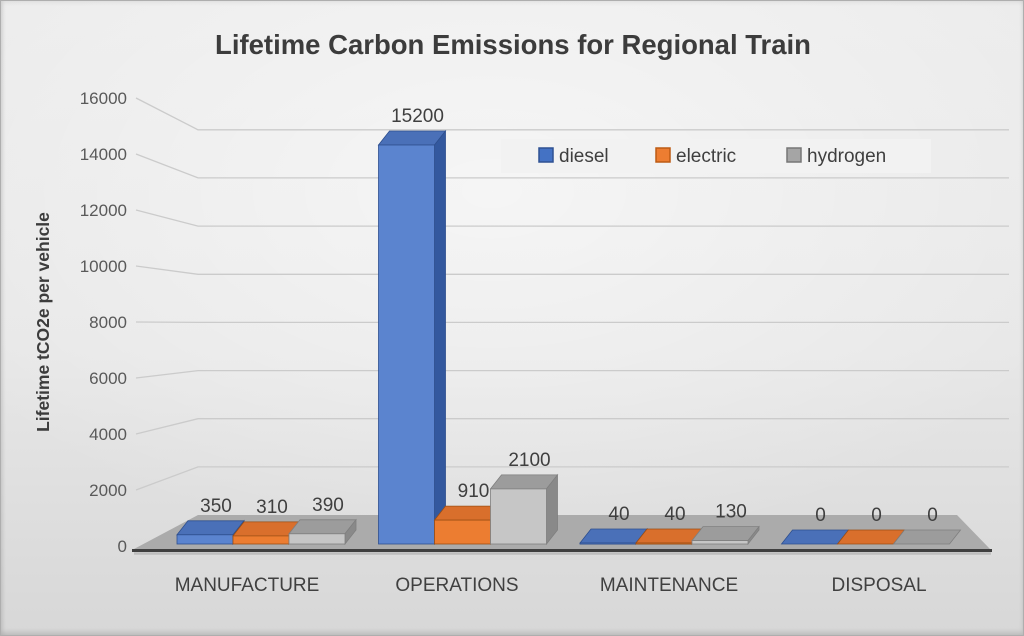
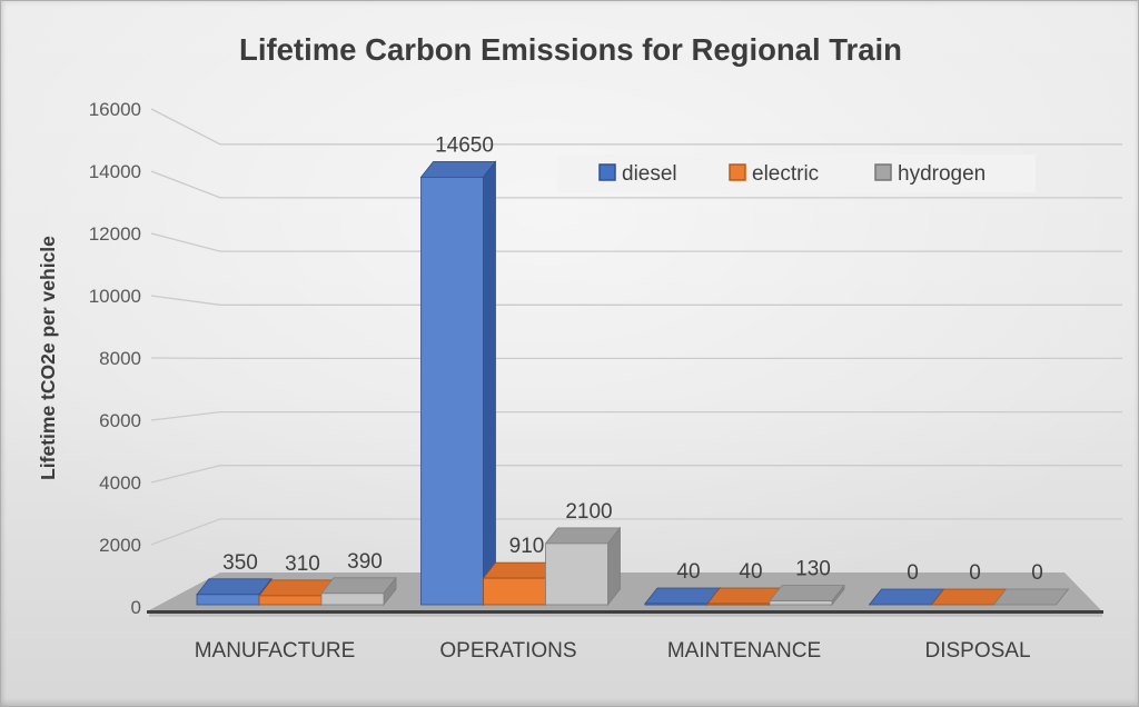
diesel/OPERATIONS: 15200 -> 14650
